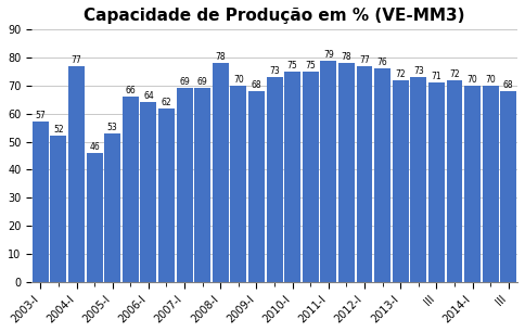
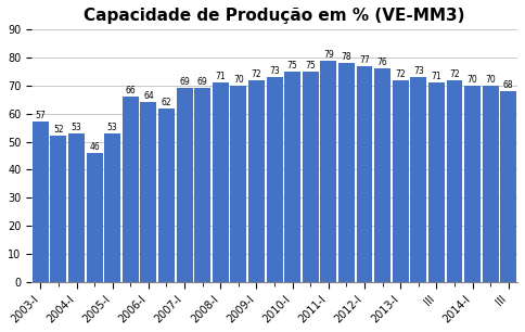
2004-I: 77 -> 53
2008-I: 78 -> 71
2009-I: 68 -> 72
